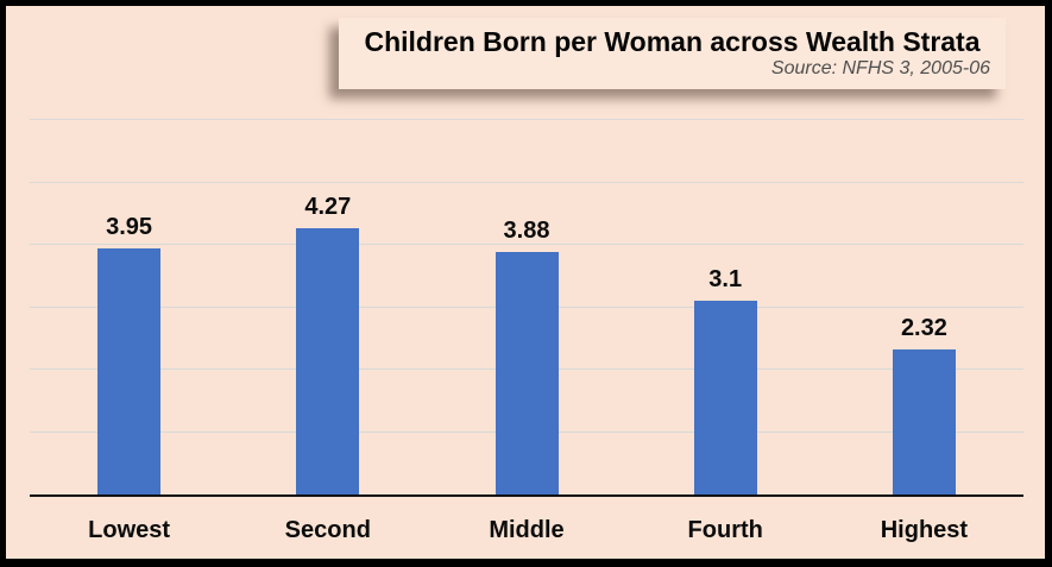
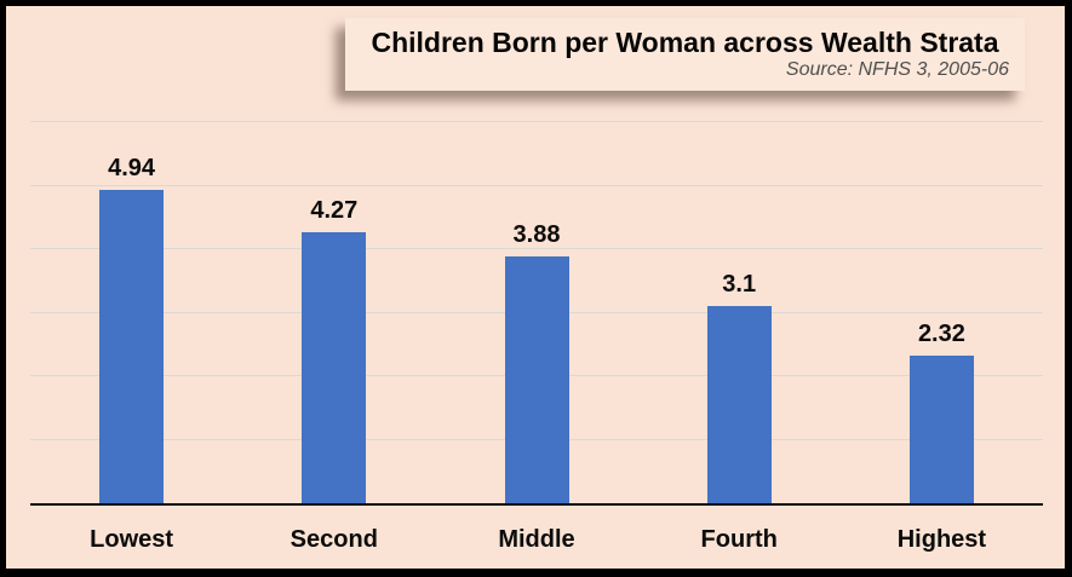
Lowest: 3.95 -> 4.94
